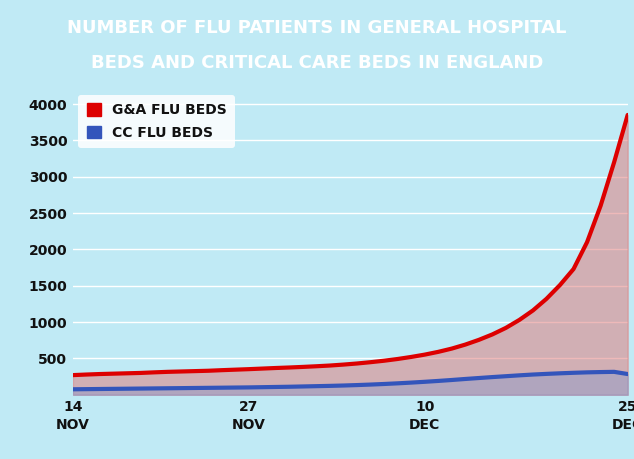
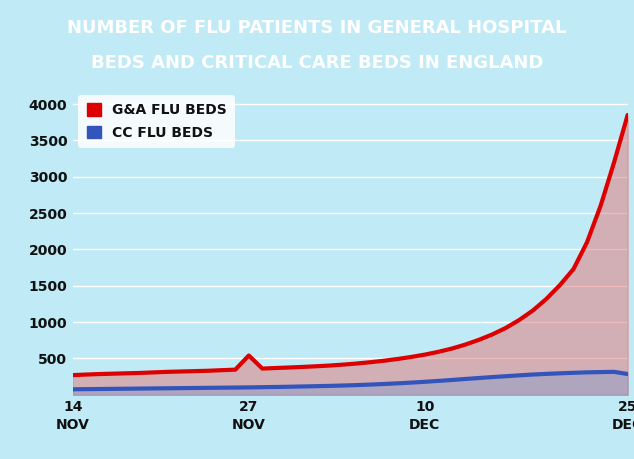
G&A FLU BEDS/27 NOV: 350 -> 540
